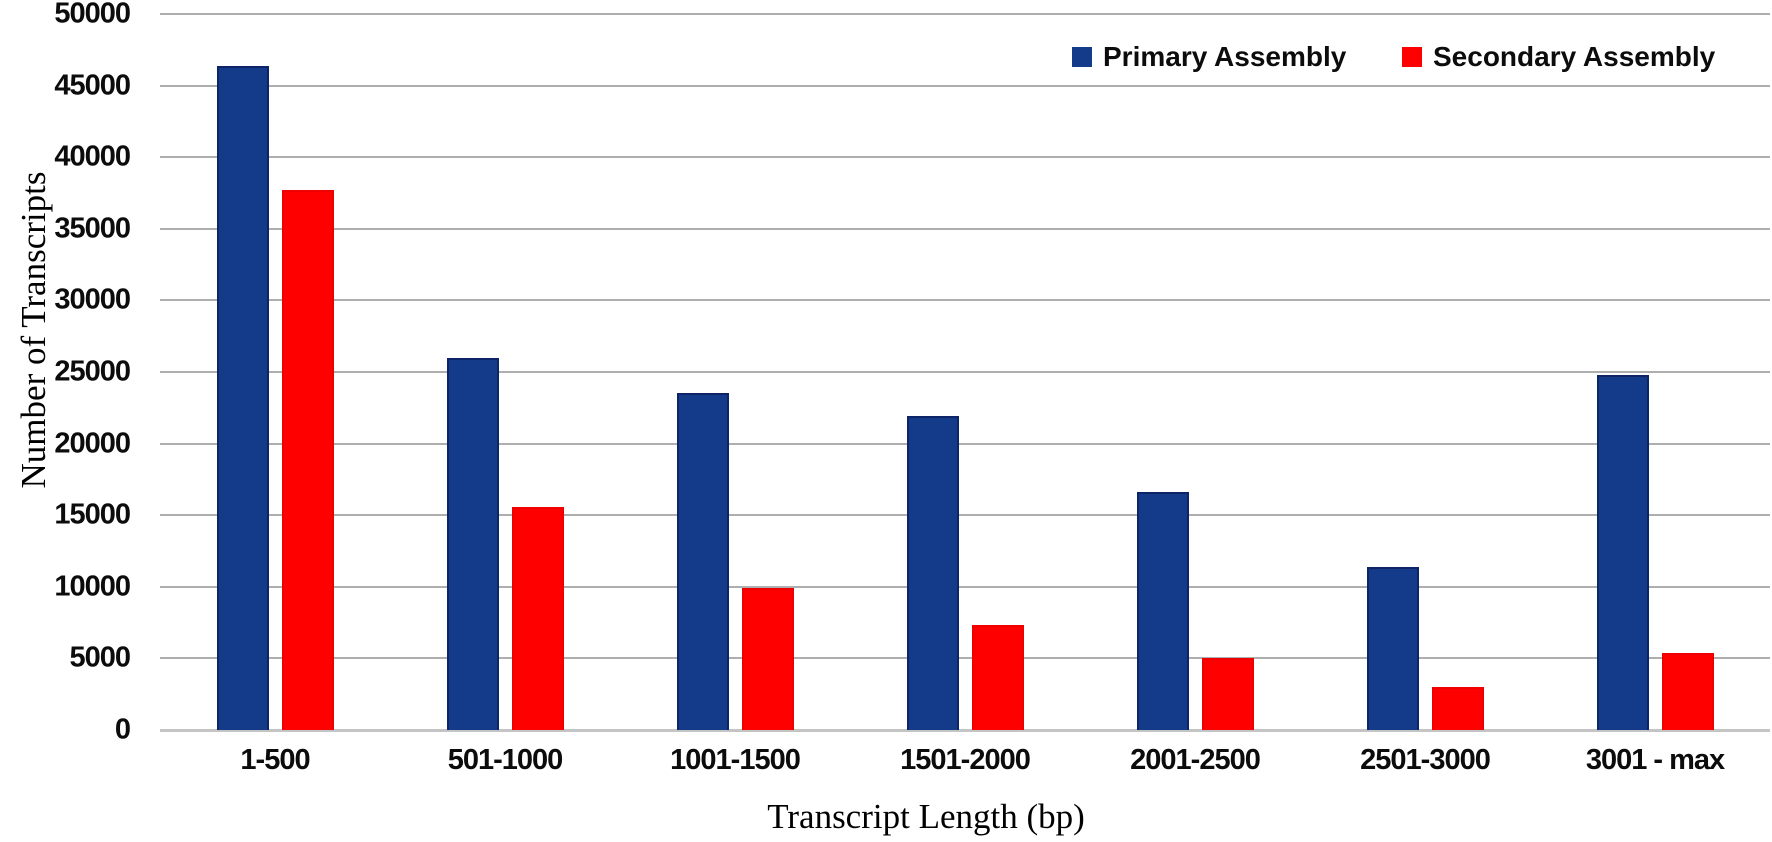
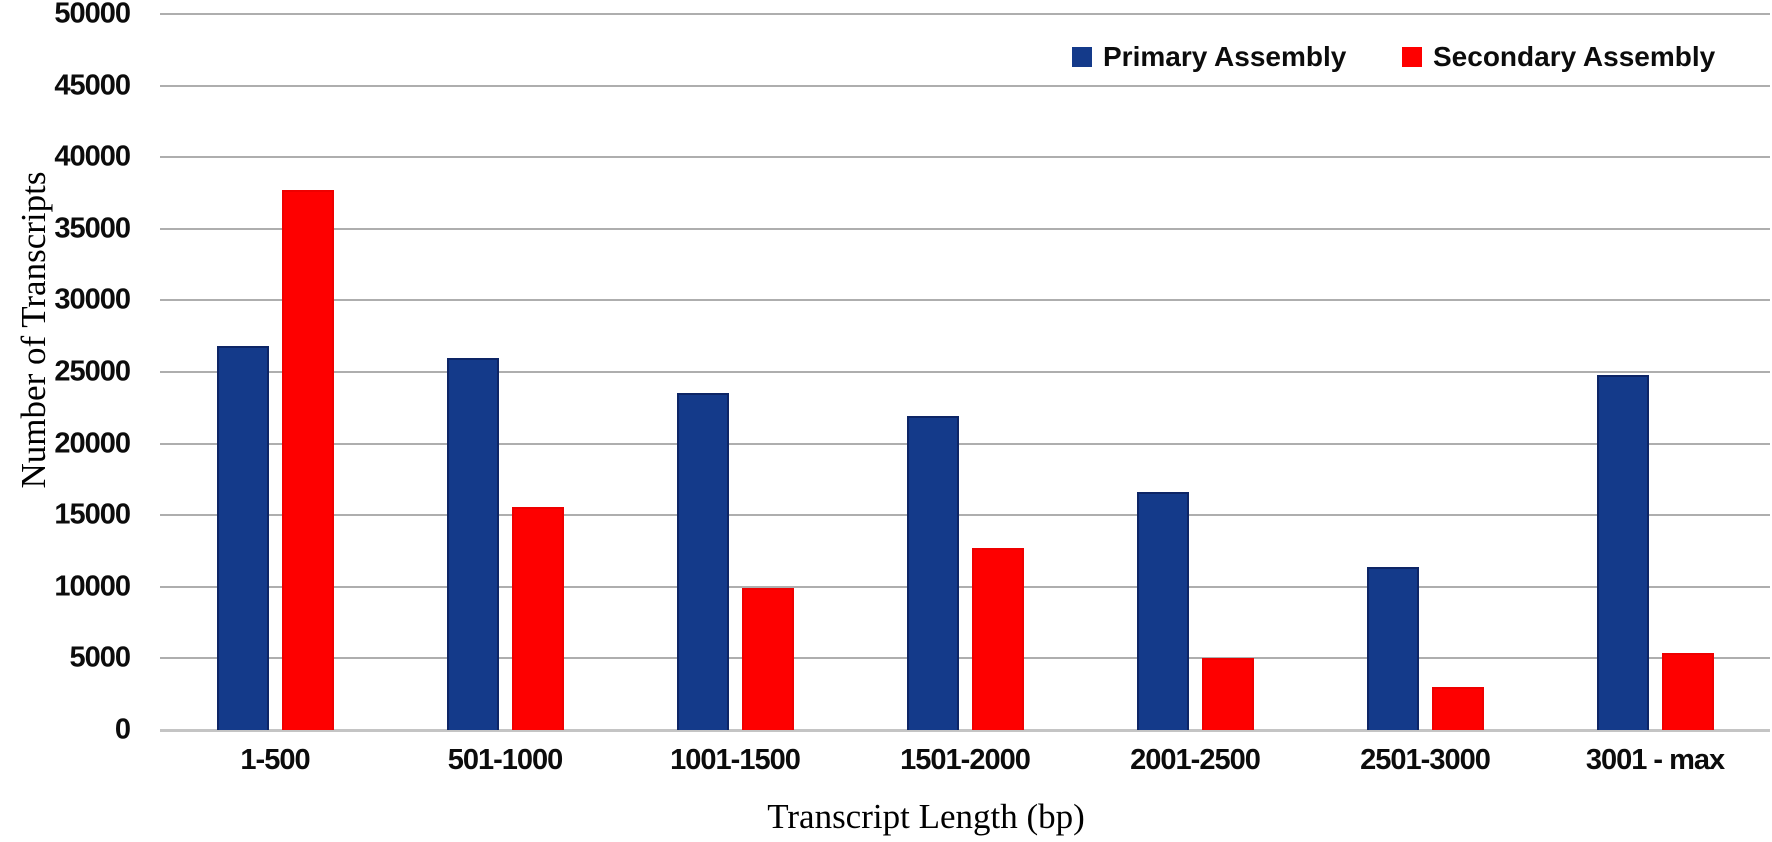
Primary Assembly/1-500: 46400 -> 26800
Secondary Assembly/1501-2000: 7300 -> 12700
